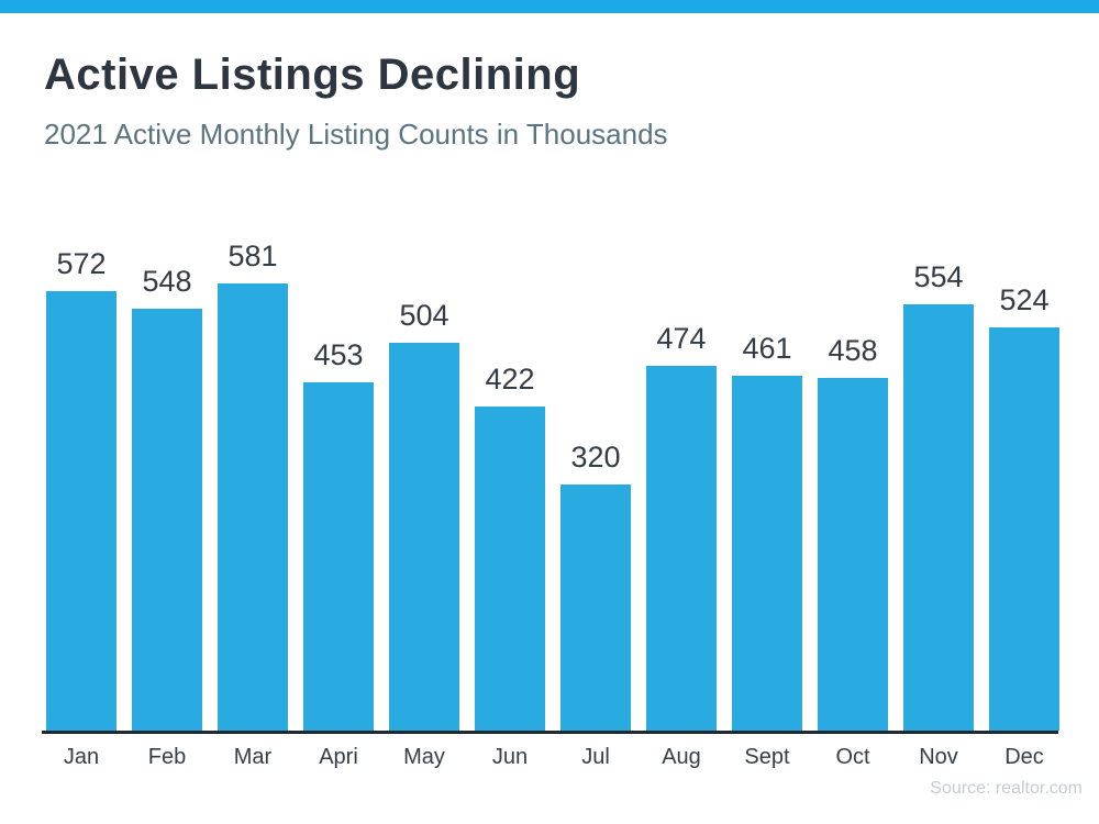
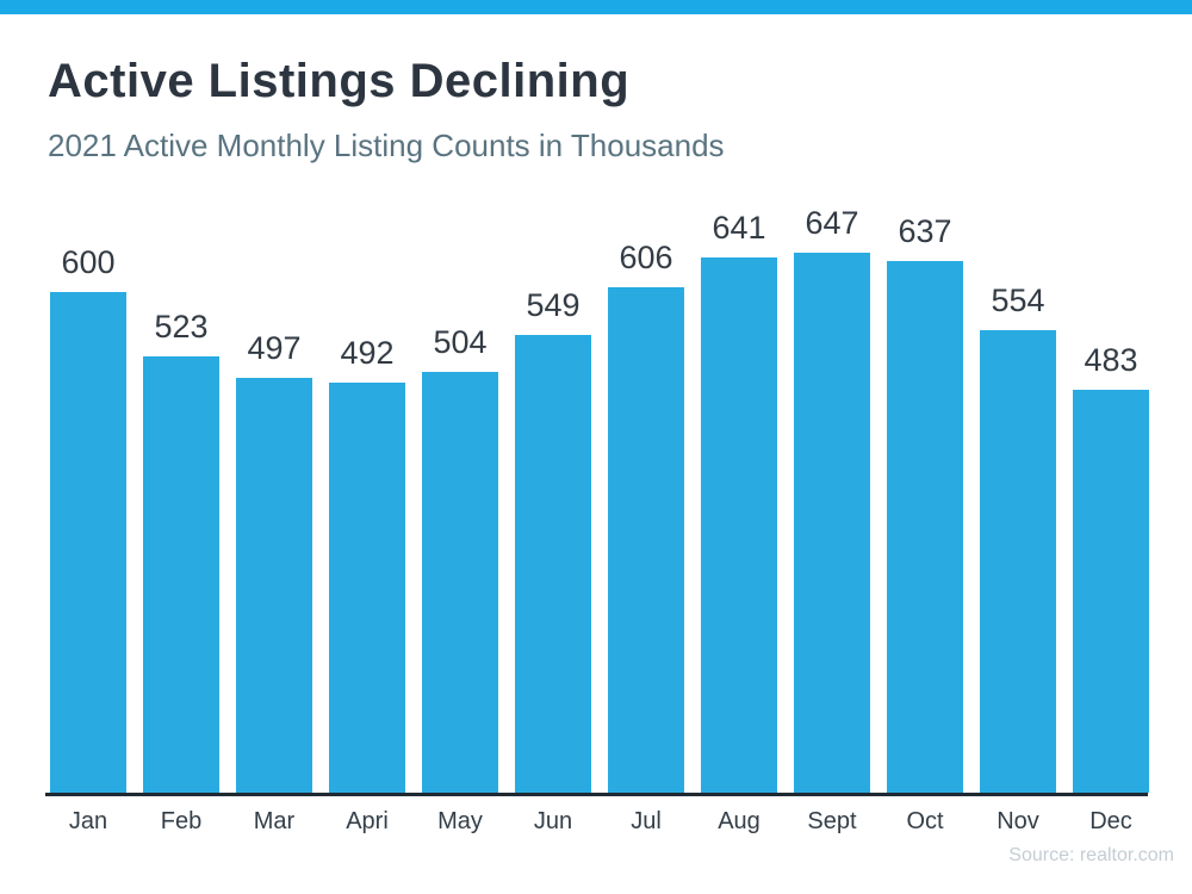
Jan: 572 -> 600
Feb: 548 -> 523
Mar: 581 -> 497
Apri: 453 -> 492
Jun: 422 -> 549
Jul: 320 -> 606
Aug: 474 -> 641
Sept: 461 -> 647
Oct: 458 -> 637
Dec: 524 -> 483
